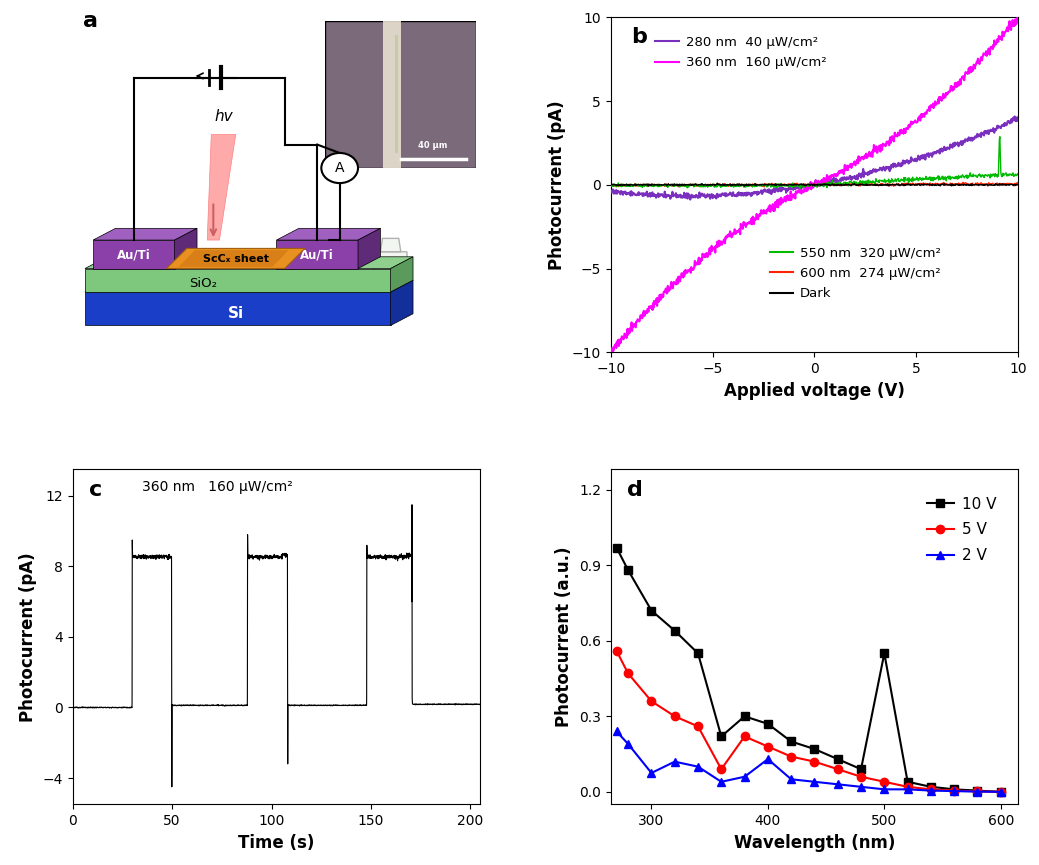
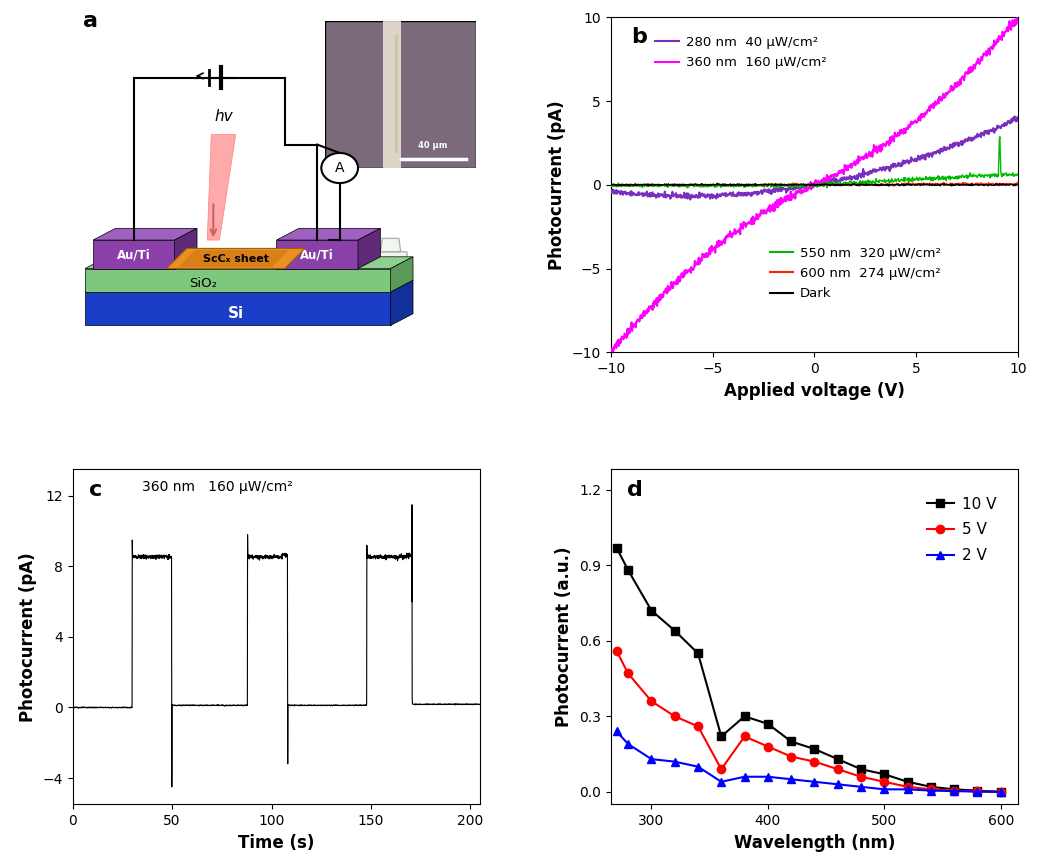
2 V/300: 0.075 -> 0.130
2 V/400: 0.130 -> 0.060
10 V/500: 0.550 -> 0.070
